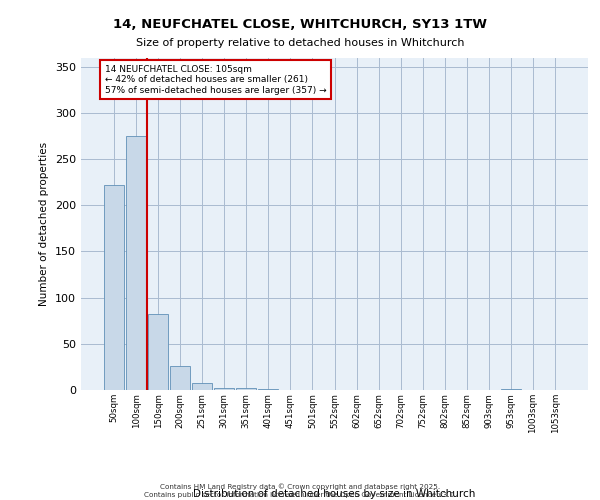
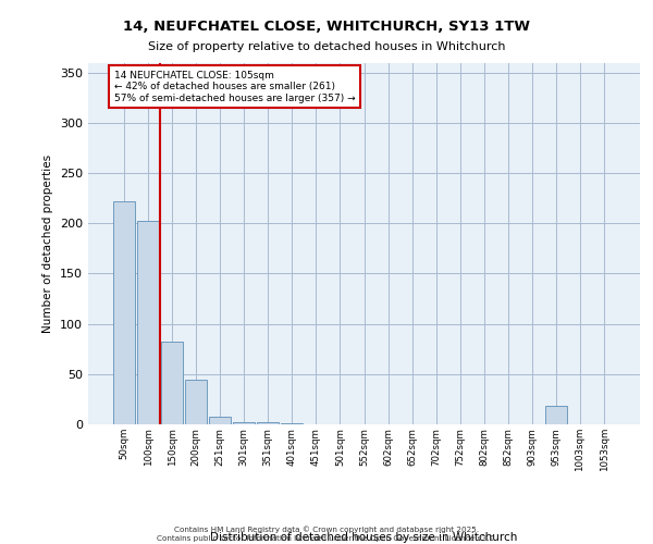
100sqm: 275 -> 202
200sqm: 26 -> 44
953sqm: 1 -> 18
